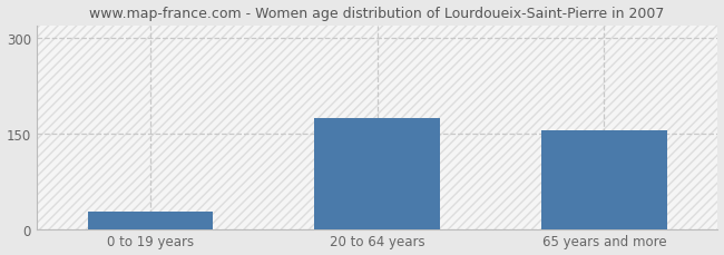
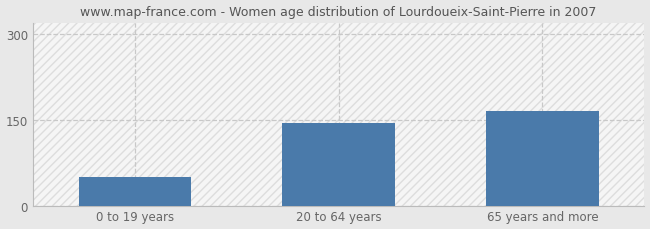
0 to 19 years: 28 -> 50
20 to 64 years: 175 -> 144
65 years and more: 155 -> 166
